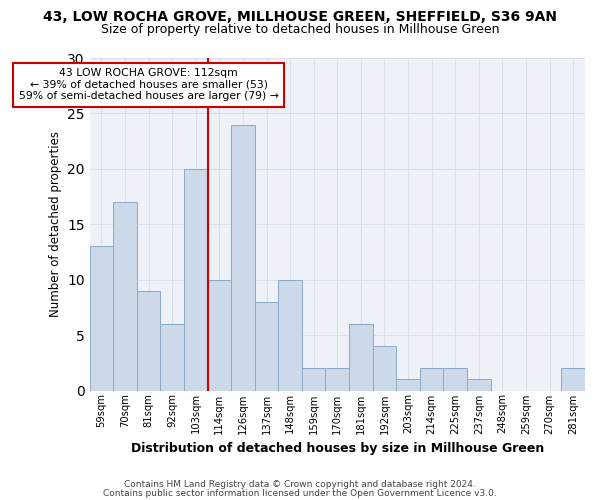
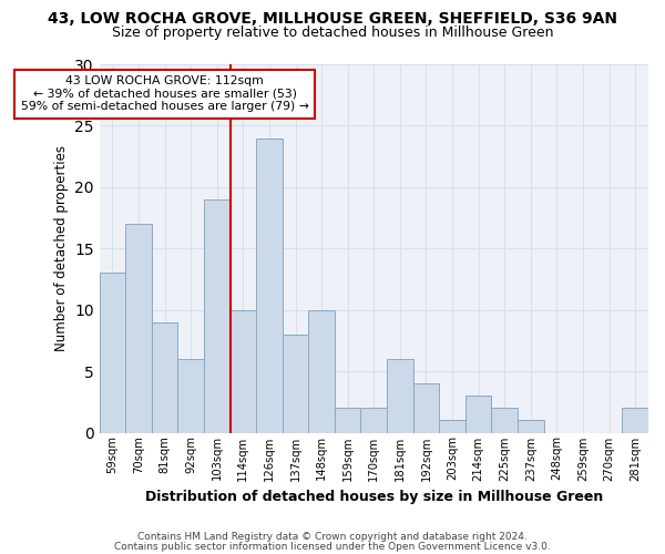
103sqm: 20 -> 19
214sqm: 2 -> 3
